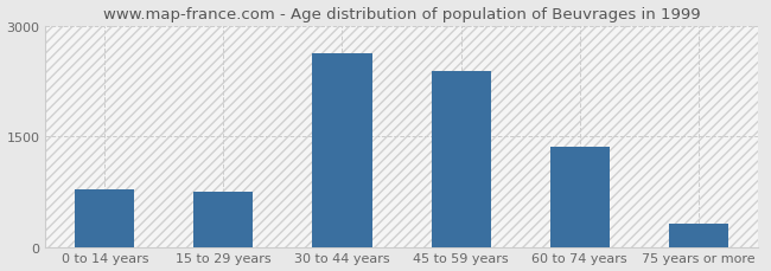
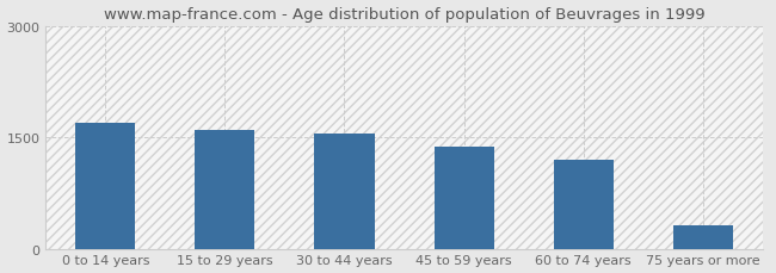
0 to 14 years: 780 -> 1700
15 to 29 years: 740 -> 1590
30 to 44 years: 2620 -> 1540
45 to 59 years: 2380 -> 1360
60 to 74 years: 1360 -> 1200
